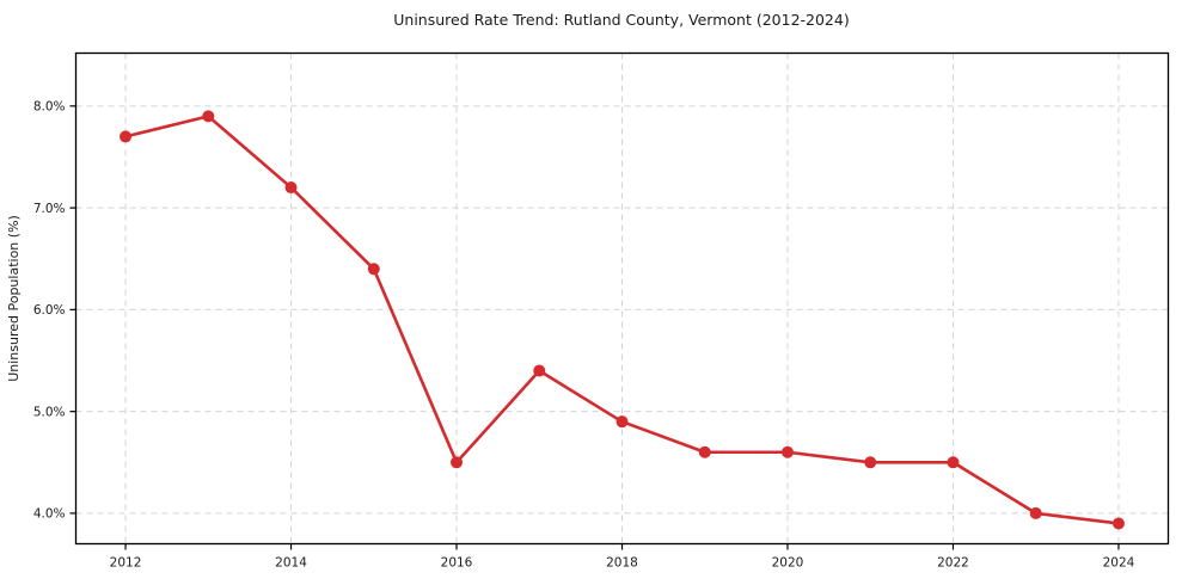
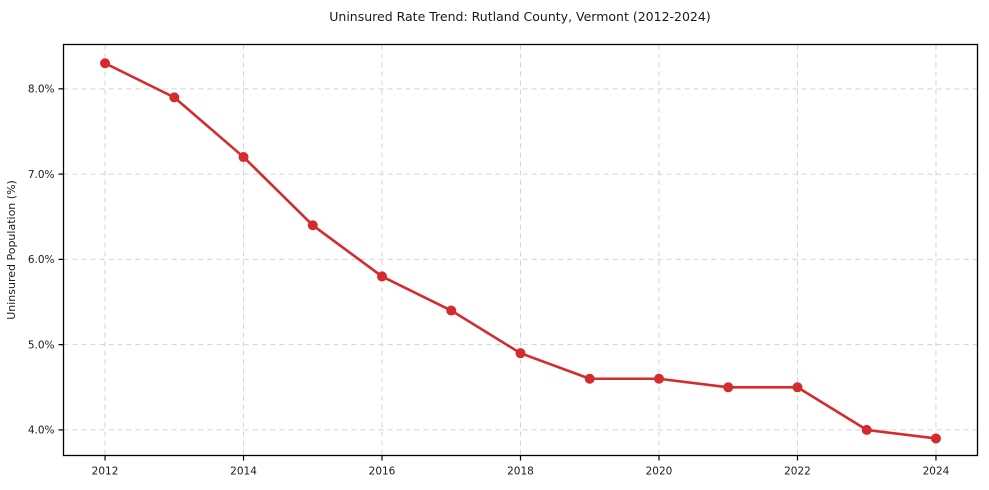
2012: 7.7% -> 8.3%
2016: 4.5% -> 5.8%
